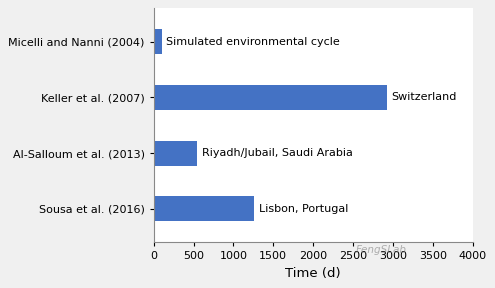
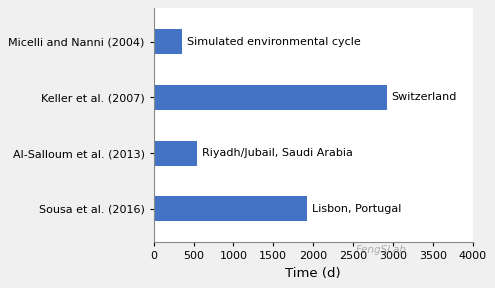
Micelli and Nanni (2004): 100 -> 360
Sousa et al. (2016): 1260 -> 1920
